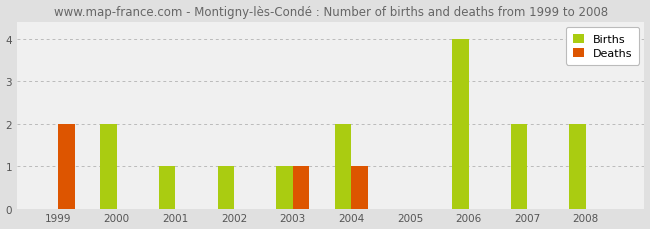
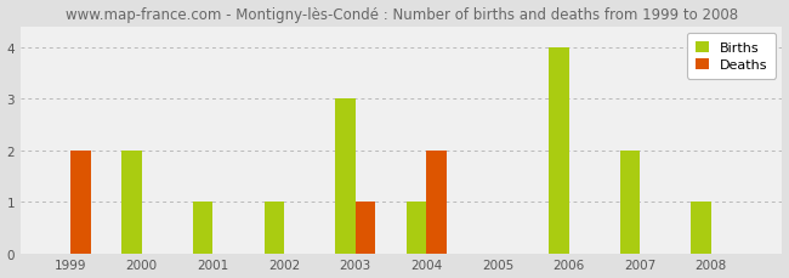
Births/2003: 1 -> 3
Births/2004: 2 -> 1
Deaths/2004: 1 -> 2
Births/2008: 2 -> 1
